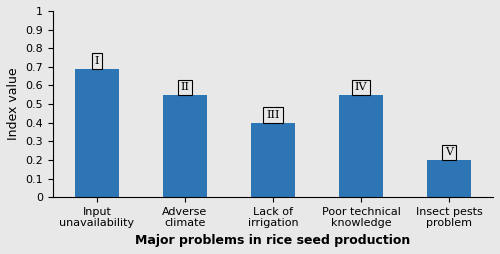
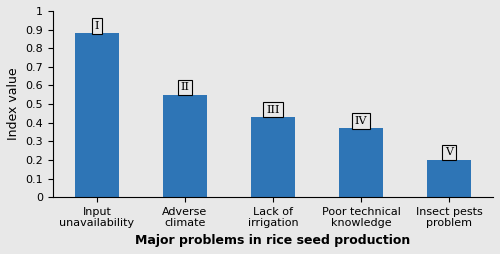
Input unavailability: 0.69 -> 0.88
Lack of irrigation: 0.40 -> 0.43
Poor technical knowledge: 0.55 -> 0.37
